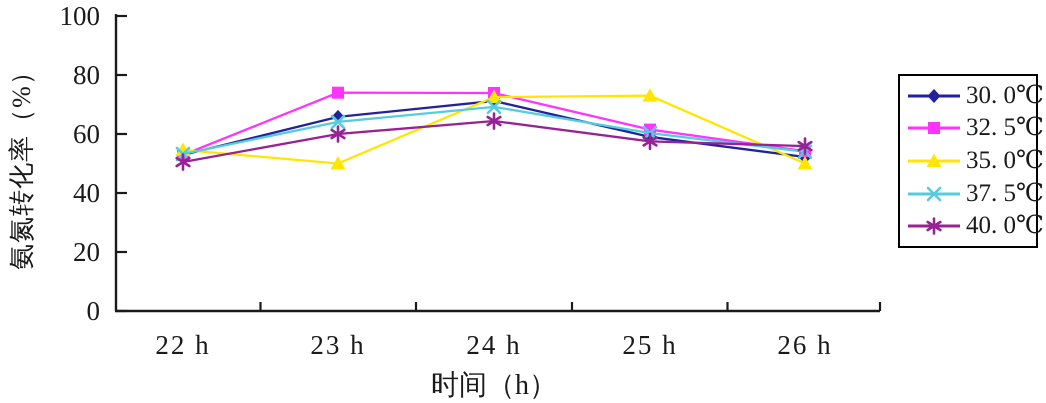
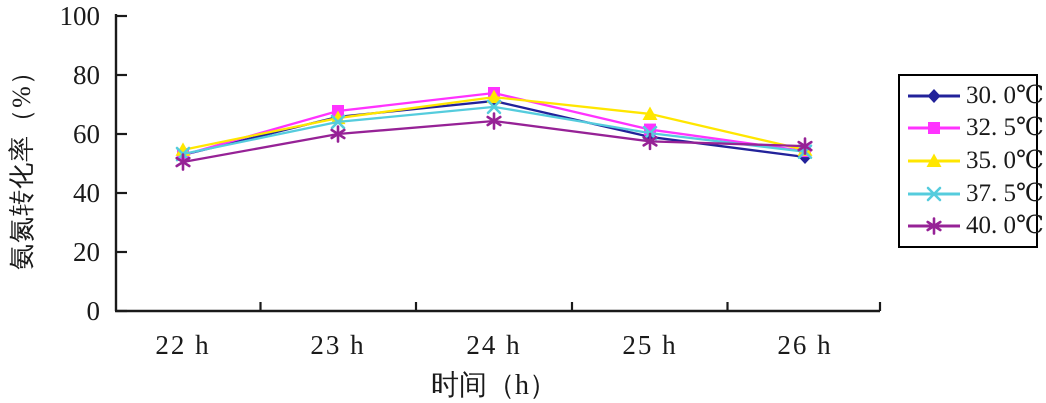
32. 5℃/23 h: 74 -> 68
35. 0℃/23 h: 50 -> 65
35. 0℃/25 h: 73 -> 67
35. 0℃/26 h: 50 -> 55
